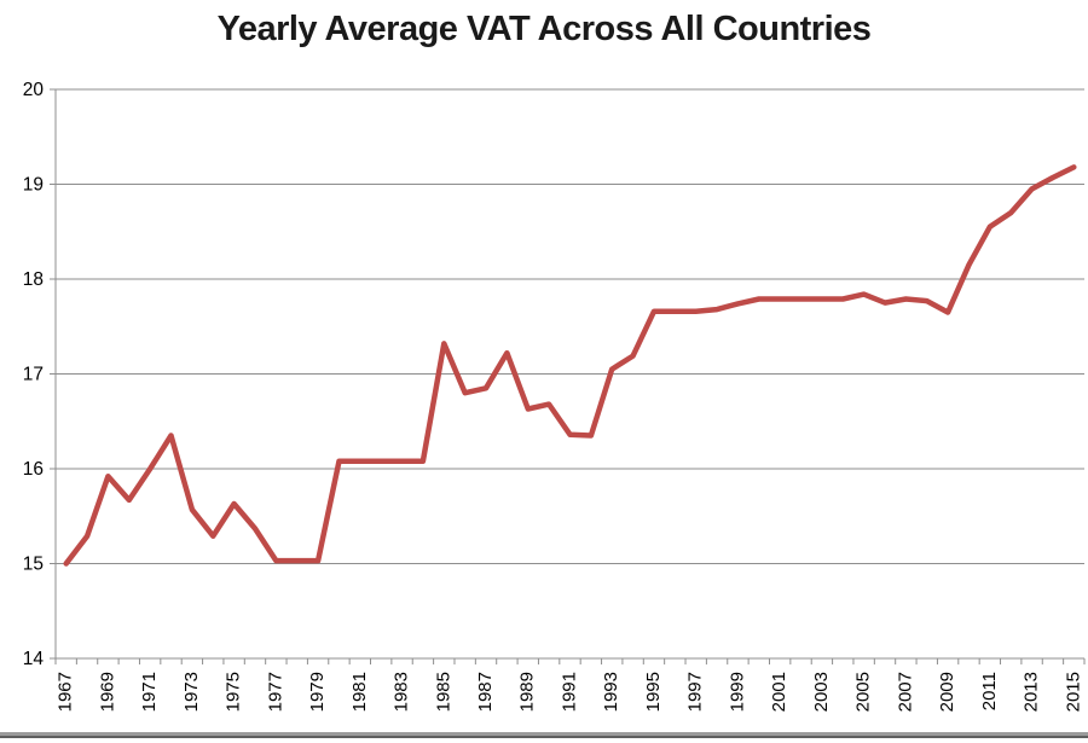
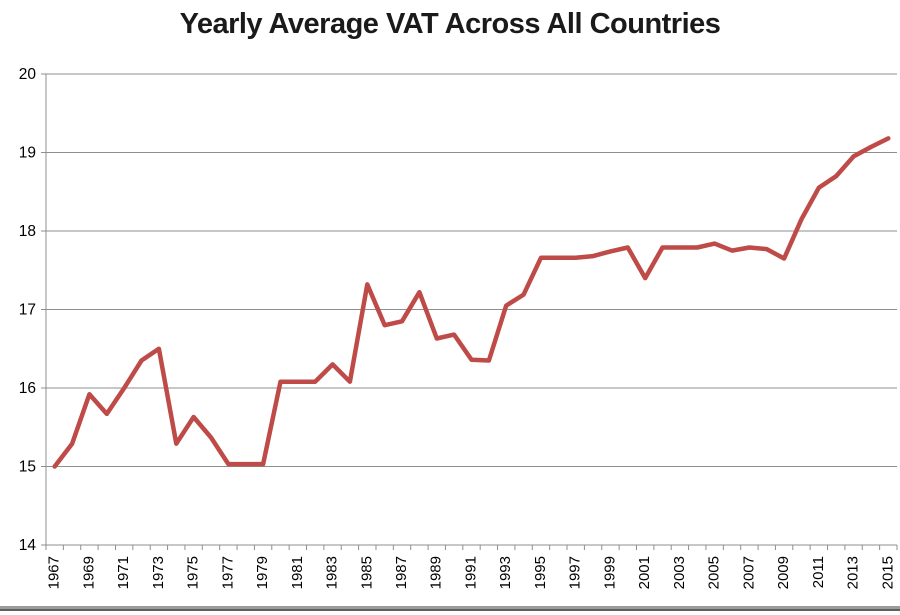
1973: 15.6 -> 16.5
1983: 16.1 -> 16.3
2001: 17.8 -> 17.4
